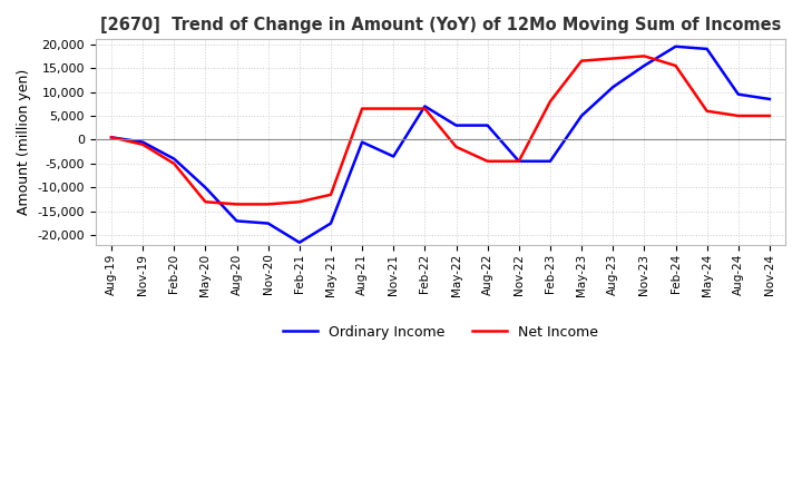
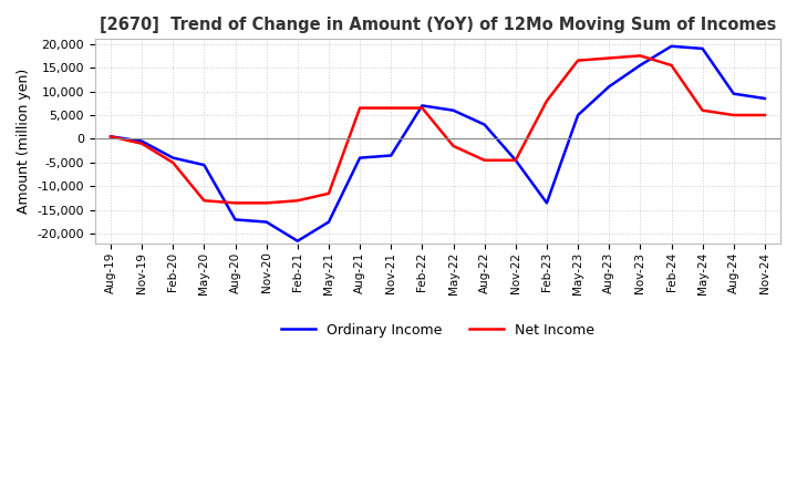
Ordinary Income/May-20: -10,000 -> -5,500
Ordinary Income/Aug-21: -500 -> -4,000
Ordinary Income/May-22: 3,000 -> 6,000
Ordinary Income/Feb-23: -4,500 -> -13,500
